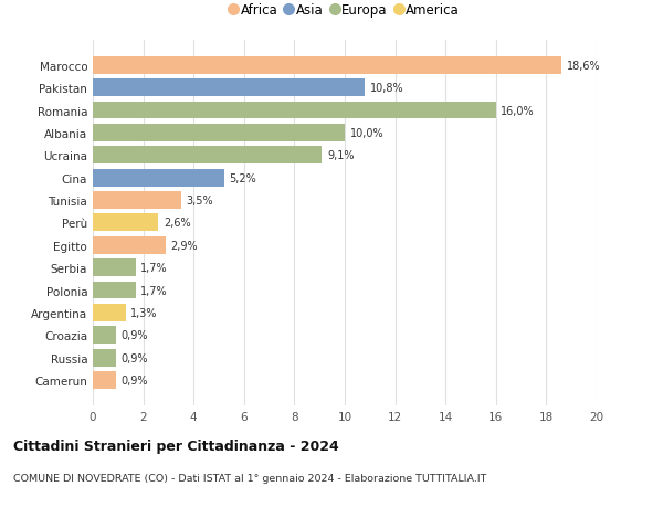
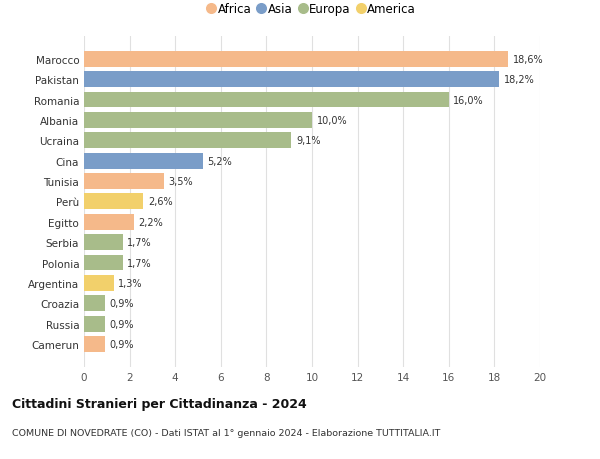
Pakistan: 10,8% -> 18,2%
Egitto: 2,9% -> 2,2%
